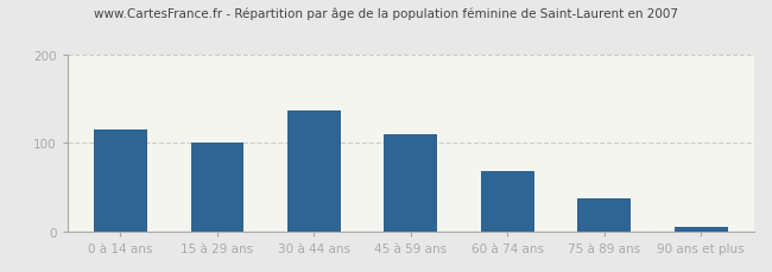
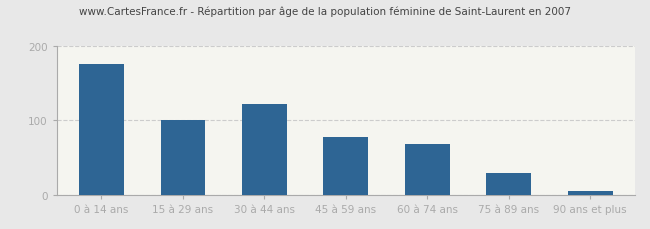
0 à 14 ans: 115 -> 176
30 à 44 ans: 137 -> 122
45 à 59 ans: 110 -> 78
75 à 89 ans: 37 -> 30
